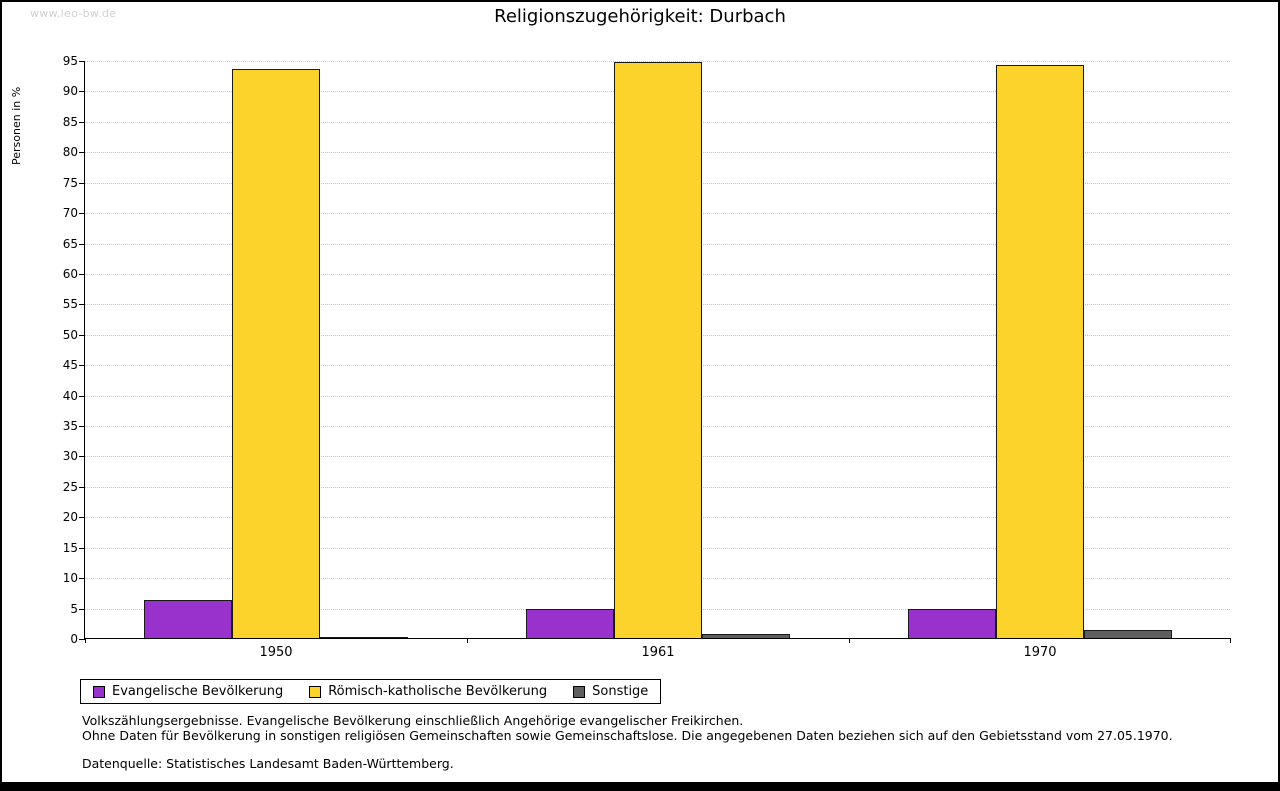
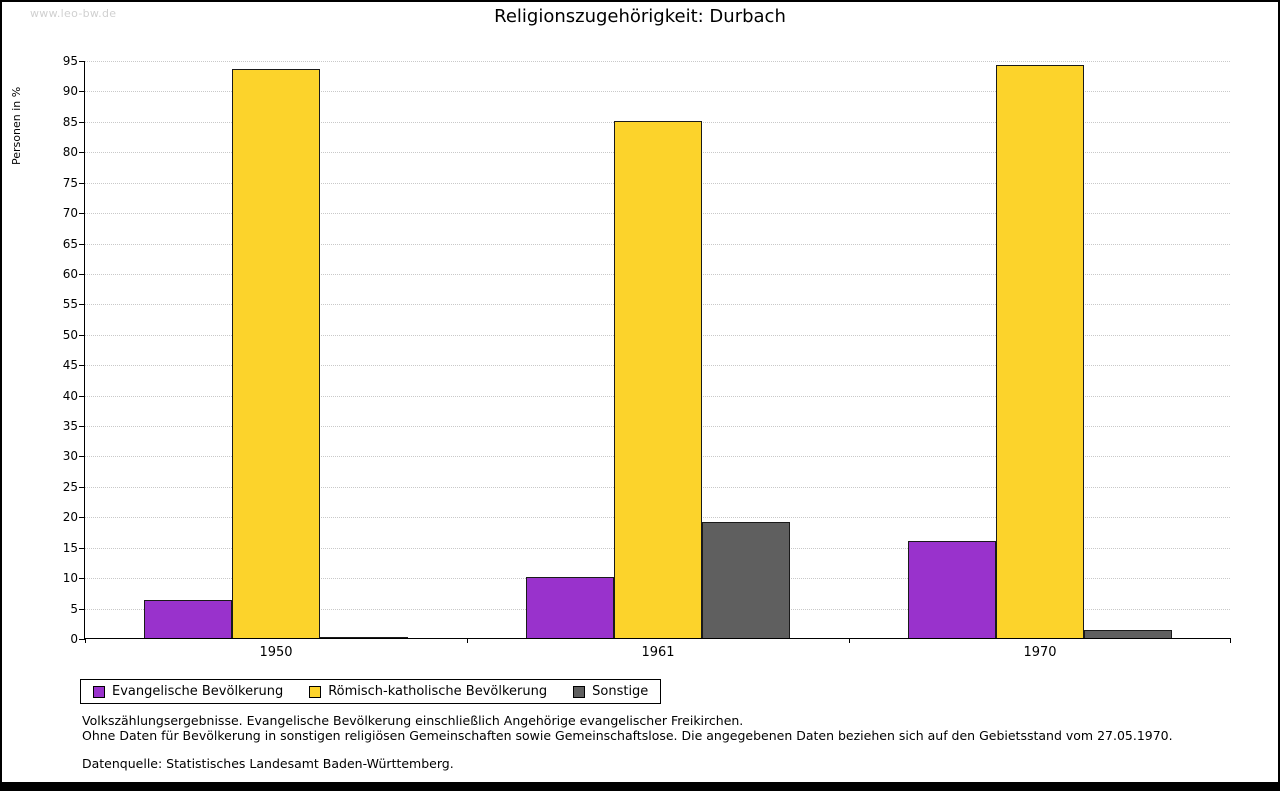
Evangelische Bevölkerung/1961: 5 -> 10
Römisch-katholische Bevölkerung/1961: 95 -> 85
Sonstige/1961: 1 -> 19
Evangelische Bevölkerung/1970: 5 -> 16
